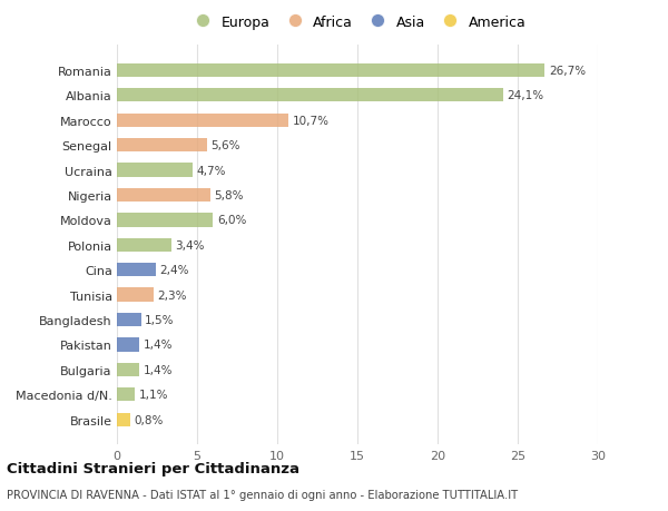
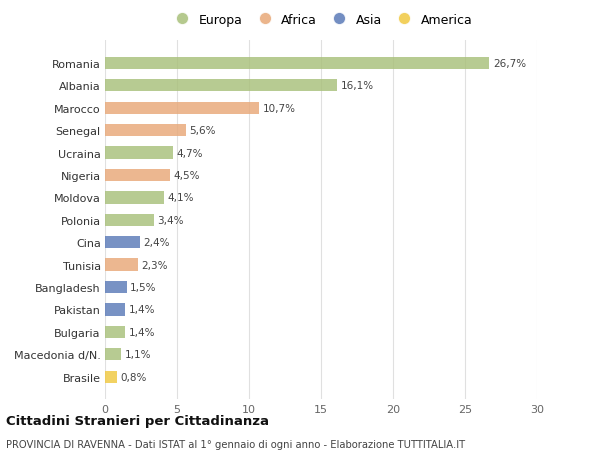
Albania: 24,1% -> 16,1%
Nigeria: 5,8% -> 4,5%
Moldova: 6,0% -> 4,1%
